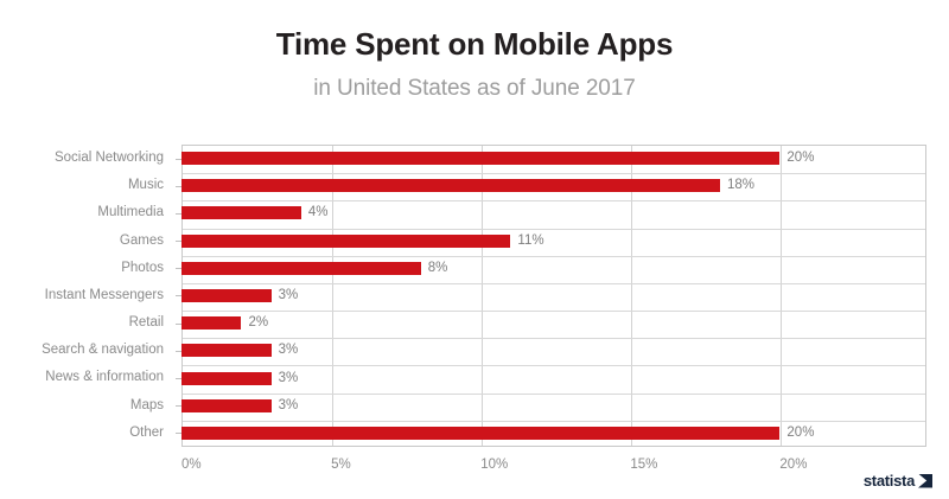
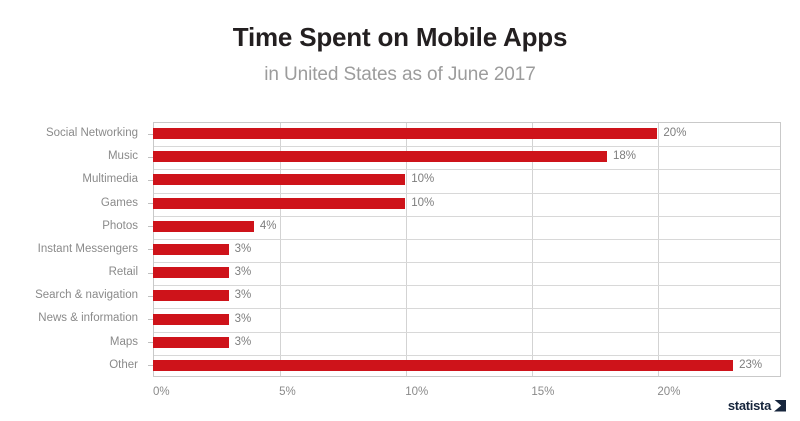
Multimedia: 4% -> 10%
Games: 11% -> 10%
Photos: 8% -> 4%
Retail: 2% -> 3%
Other: 20% -> 23%
